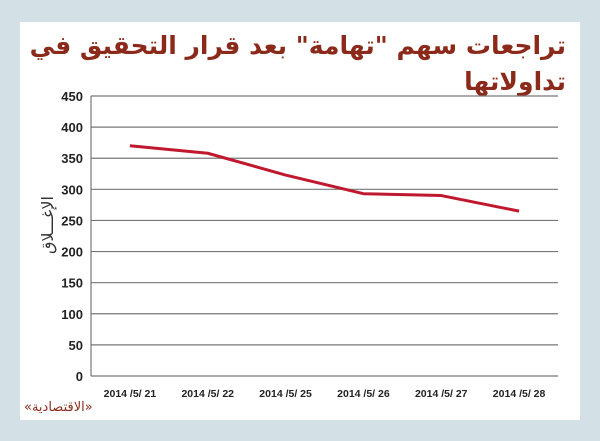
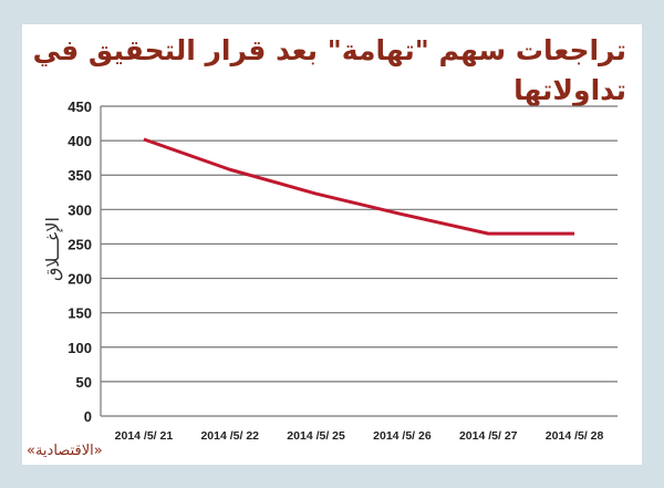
2014 /5/ 21: 370 -> 400
2014 /5/ 27: 290 -> 260
